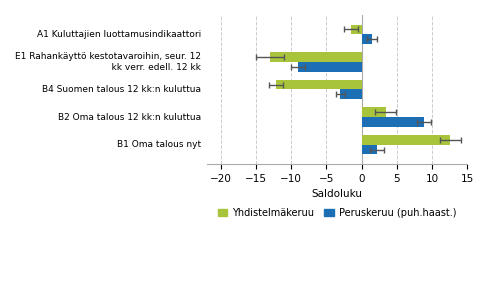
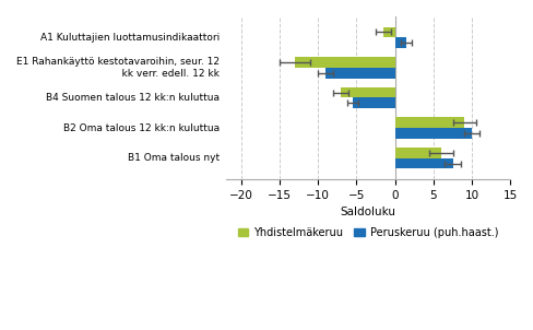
Yhdistelmäkeruu/B4 Suomen talous 12 kk:n kuluttua: -12.2 -> -7.0
Peruskeruu (puh.haast.)/B4 Suomen talous 12 kk:n kuluttua: -3.0 -> -5.5
Yhdistelmäkeruu/B2 Oma talous 12 kk:n kuluttua: 3.4 -> 9.0
Peruskeruu (puh.haast.)/B2 Oma talous 12 kk:n kuluttua: 8.8 -> 10.0
Yhdistelmäkeruu/B1 Oma talous nyt: 12.6 -> 6.0
Peruskeruu (puh.haast.)/B1 Oma talous nyt: 2.2 -> 7.5
